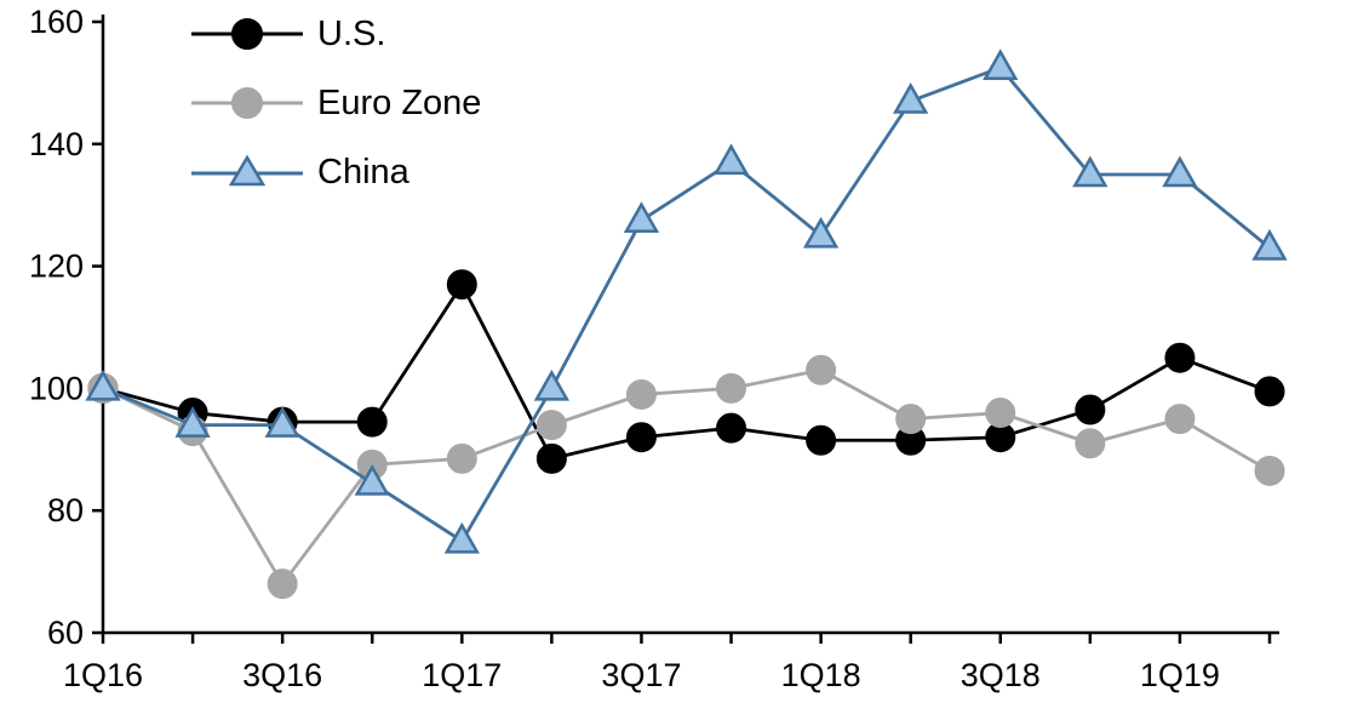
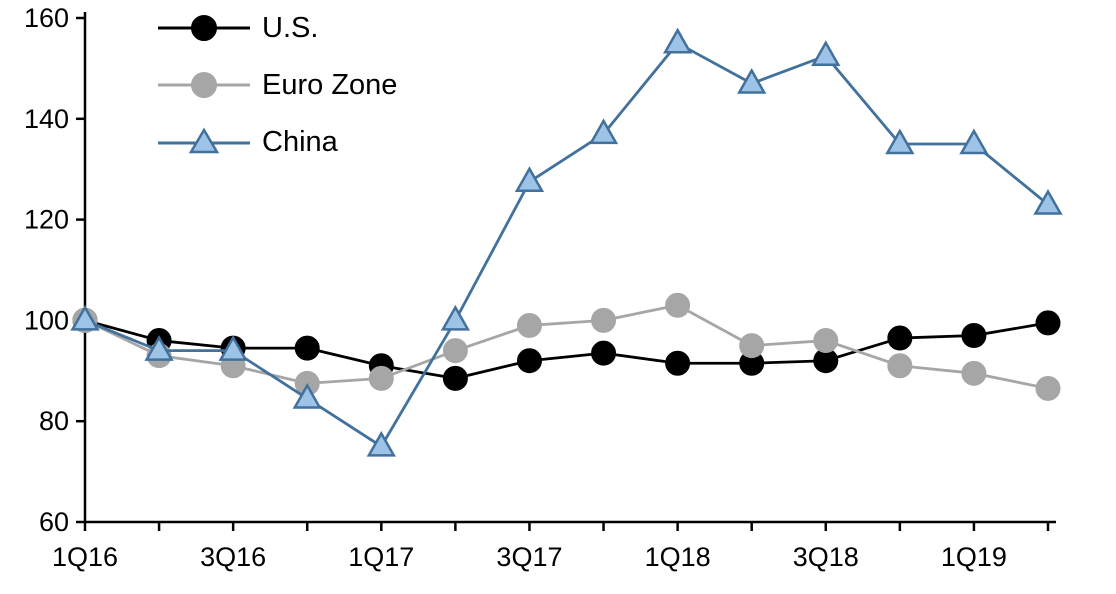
Euro Zone/3Q16: 68 -> 91
U.S./1Q17: 117 -> 91
China/1Q18: 125 -> 155
U.S./1Q19: 105 -> 97
Euro Zone/1Q19: 95 -> 90
